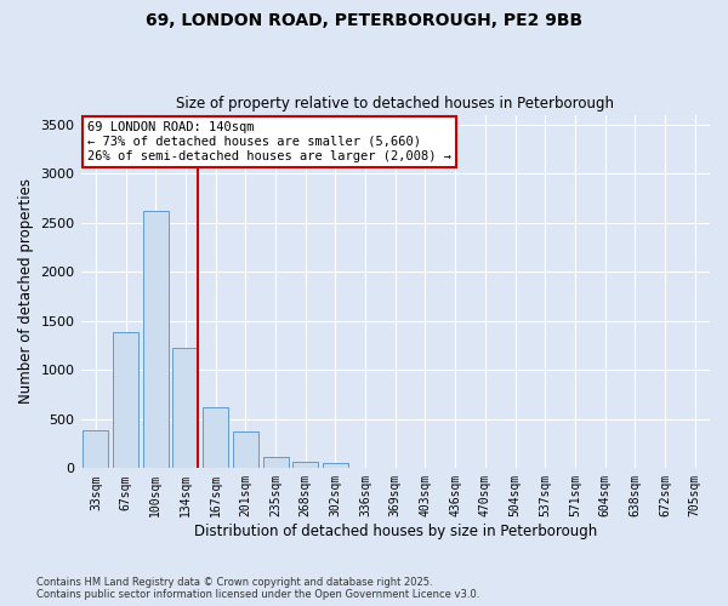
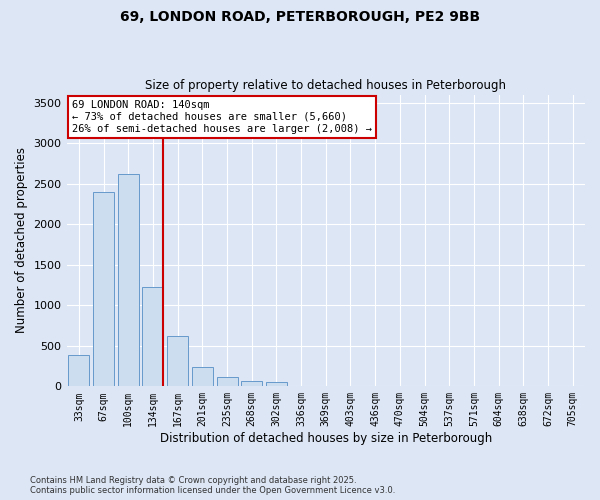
67sqm: 1380 -> 2400
201sqm: 380 -> 240
